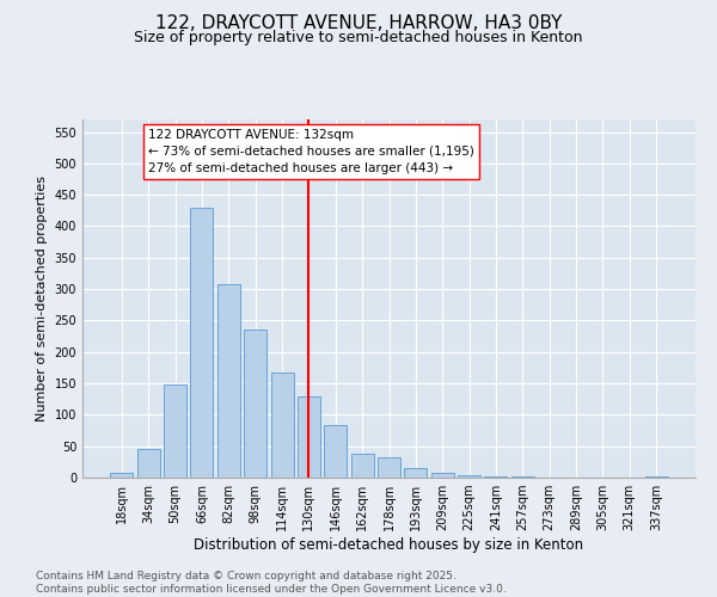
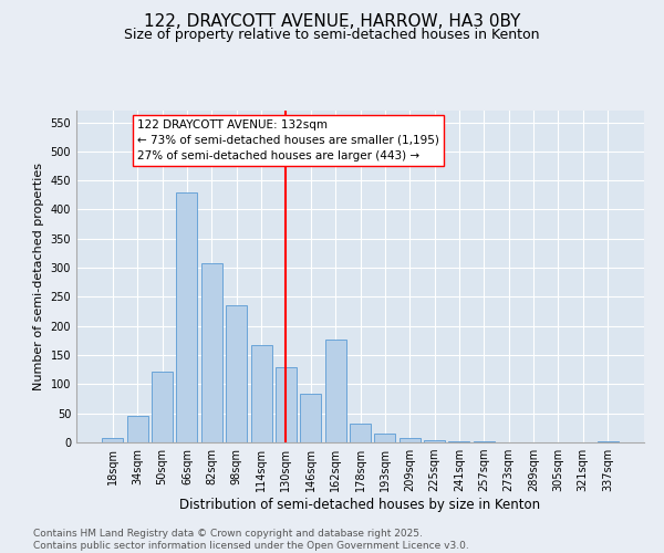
50sqm: 148 -> 122
162sqm: 38 -> 176
